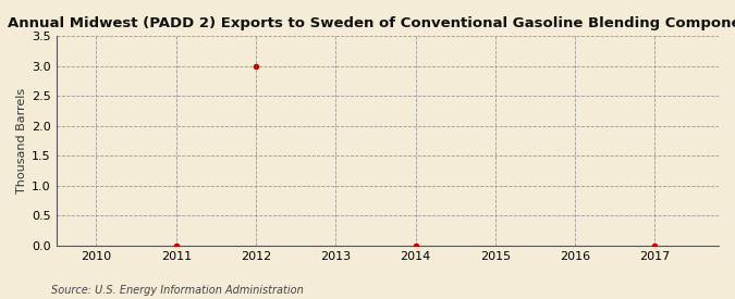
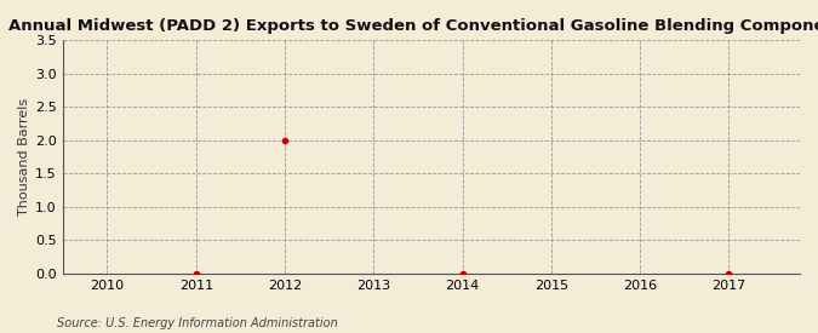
2012: 3 -> 2
